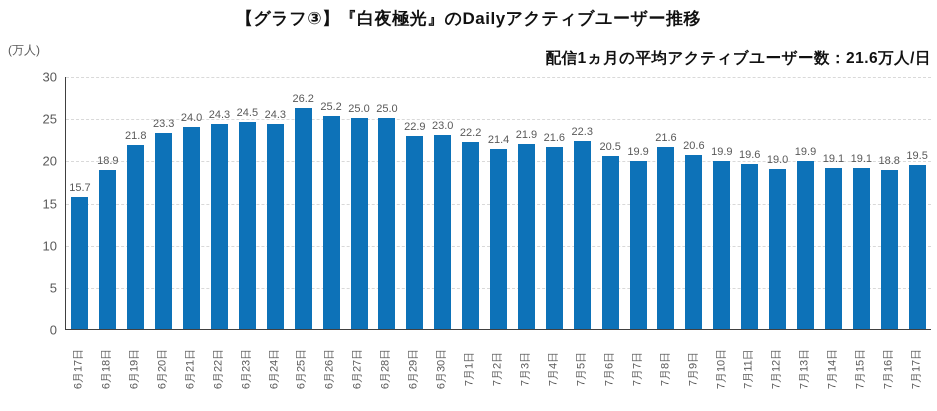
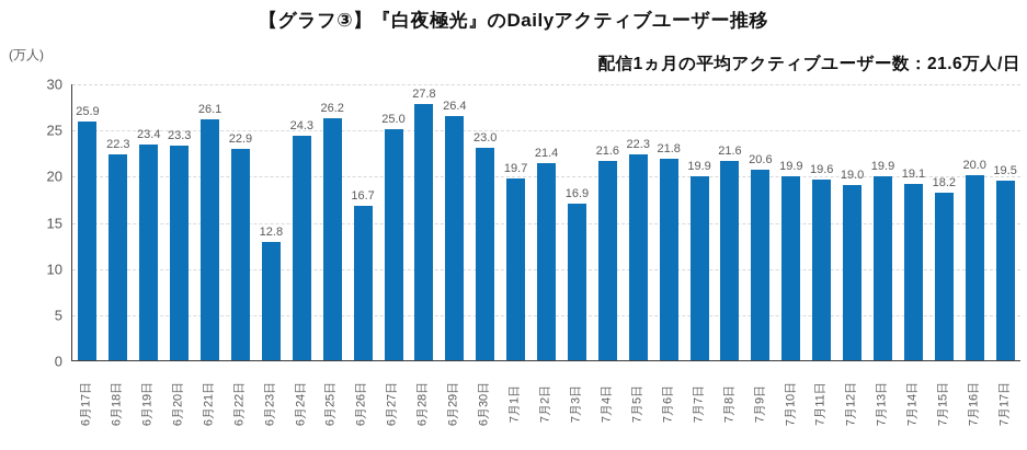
6月17日: 15.7 -> 25.9
6月18日: 18.9 -> 22.3
6月19日: 21.8 -> 23.4
6月21日: 24.0 -> 26.1
6月22日: 24.3 -> 22.9
6月23日: 24.5 -> 12.8
6月26日: 25.2 -> 16.7
6月28日: 25.0 -> 27.8
6月29日: 22.9 -> 26.4
7月1日: 22.2 -> 19.7
7月3日: 21.9 -> 16.9
7月6日: 20.5 -> 21.8
7月15日: 19.1 -> 18.2
7月16日: 18.8 -> 20.0
